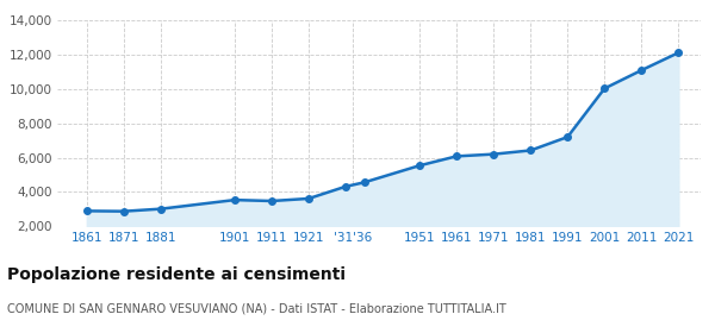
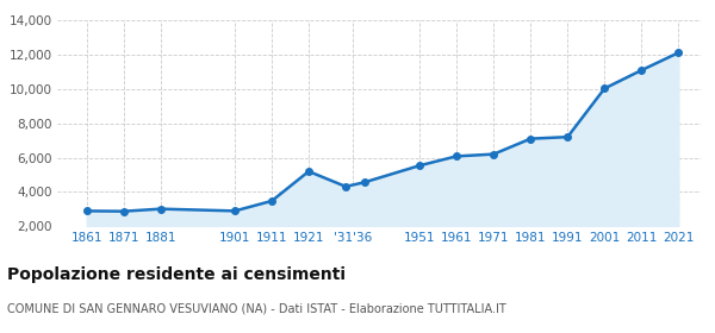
1901: 3,500 -> 2,900
1921: 3,600 -> 5,200
1981: 6,400 -> 7,100
